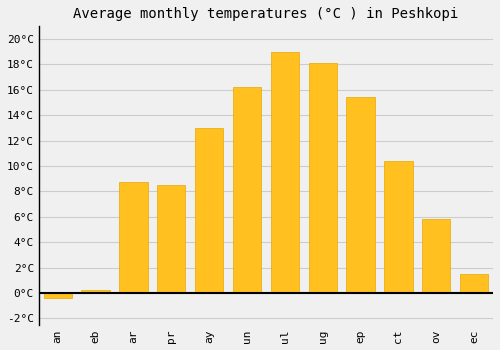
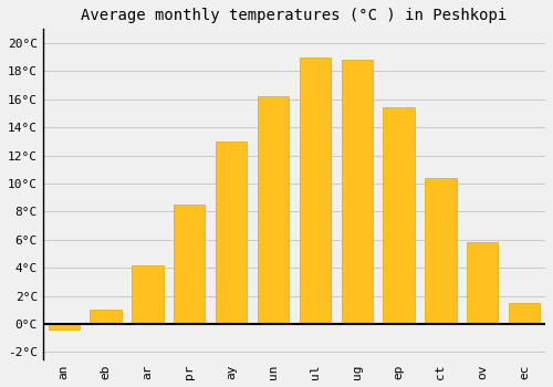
eb: 0.2°C -> 1.0°C
ar: 8.7°C -> 4.2°C
ug: 18.1°C -> 18.8°C
